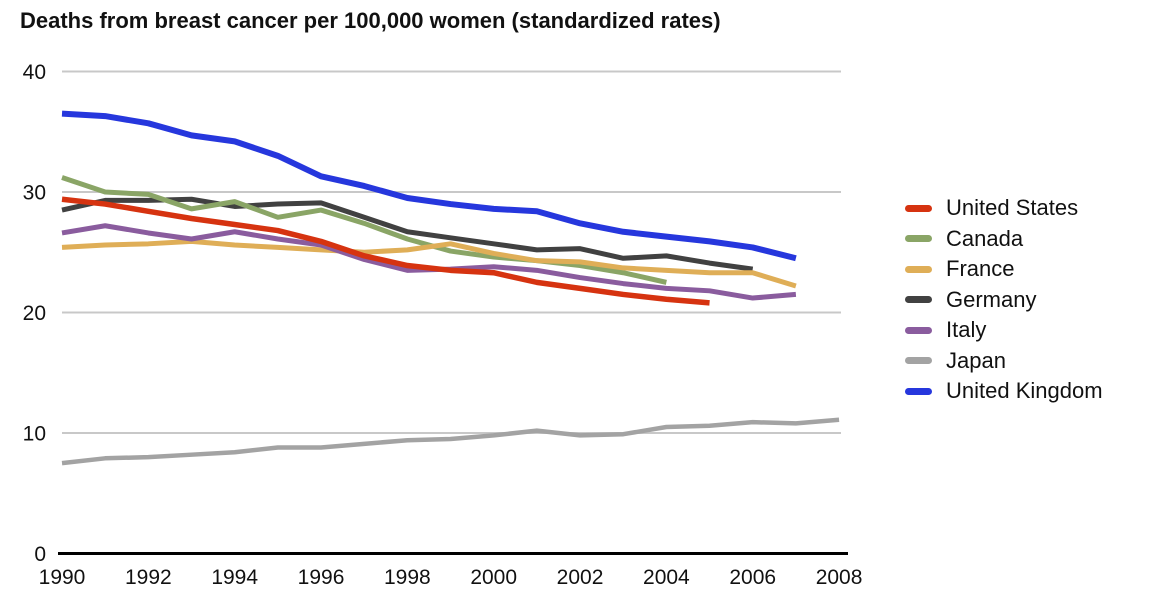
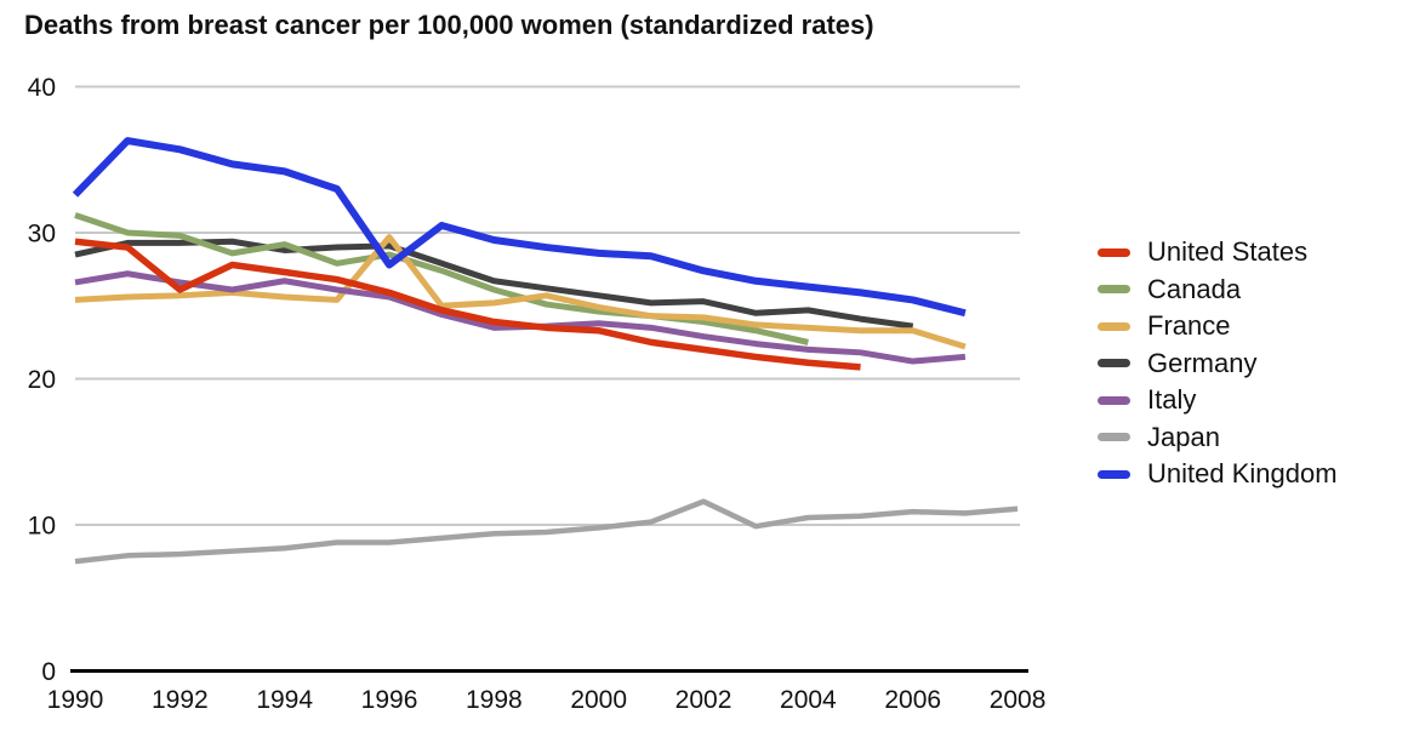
United Kingdom/1990: 36.5 -> 32.6
United States/1992: 28.4 -> 26.1
France/1996: 25.2 -> 29.7
United Kingdom/1996: 31.3 -> 27.8
Japan/2002: 9.8 -> 11.6
